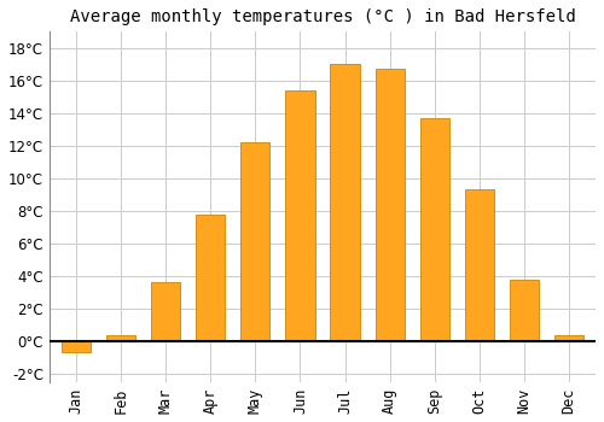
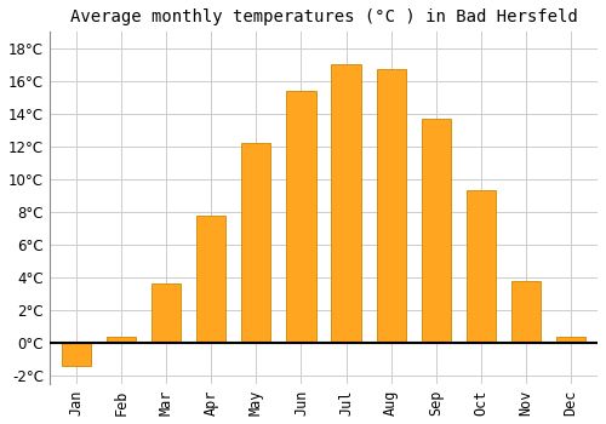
Jan: -0.7°C -> -1.4°C
